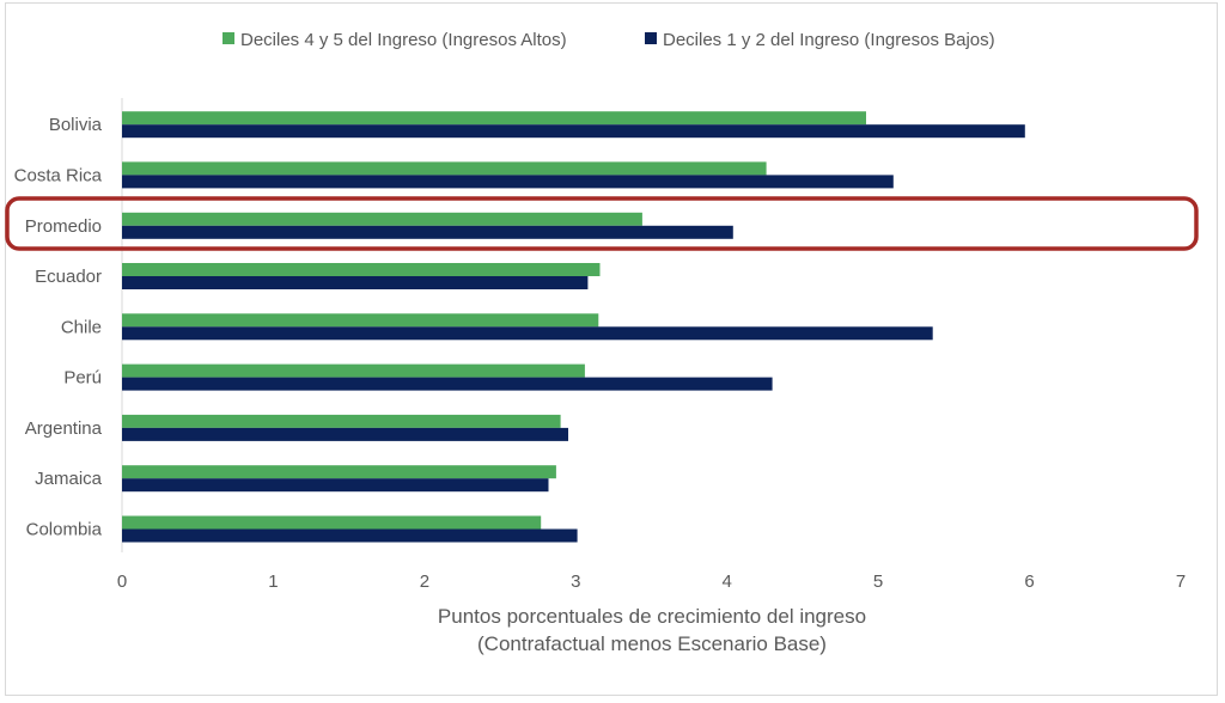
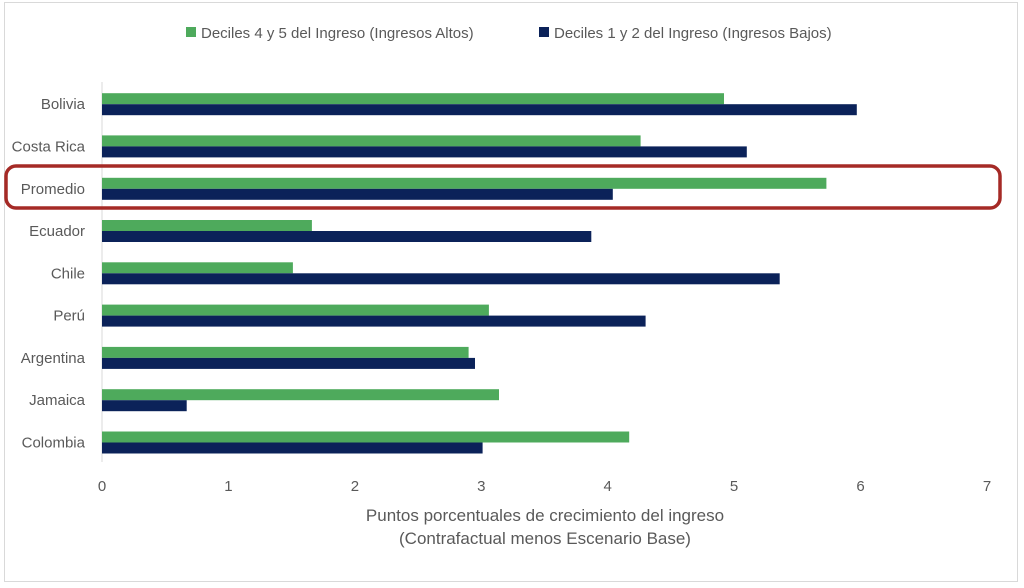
Deciles 4 y 5 del Ingreso (Ingresos Altos)/Promedio: 3.44 -> 5.73
Deciles 4 y 5 del Ingreso (Ingresos Altos)/Ecuador: 3.16 -> 1.66
Deciles 1 y 2 del Ingreso (Ingresos Bajos)/Ecuador: 3.08 -> 3.87
Deciles 4 y 5 del Ingreso (Ingresos Altos)/Chile: 3.15 -> 1.51
Deciles 4 y 5 del Ingreso (Ingresos Altos)/Jamaica: 2.87 -> 3.14
Deciles 1 y 2 del Ingreso (Ingresos Bajos)/Jamaica: 2.82 -> 0.67
Deciles 4 y 5 del Ingreso (Ingresos Altos)/Colombia: 2.77 -> 4.17
